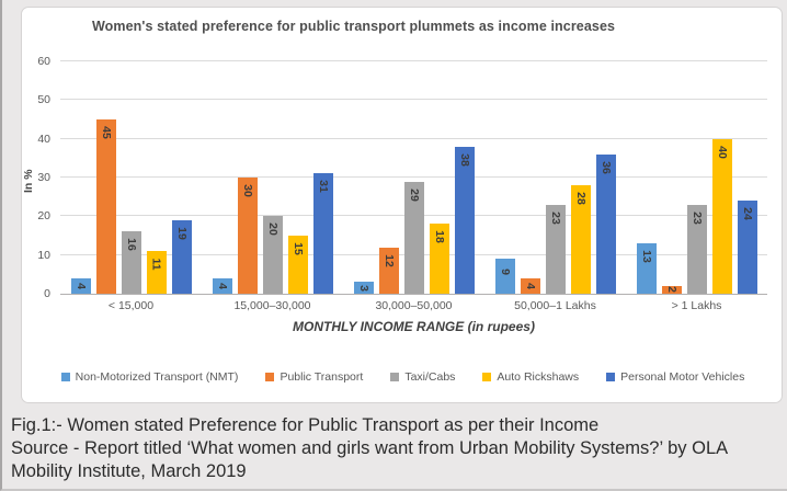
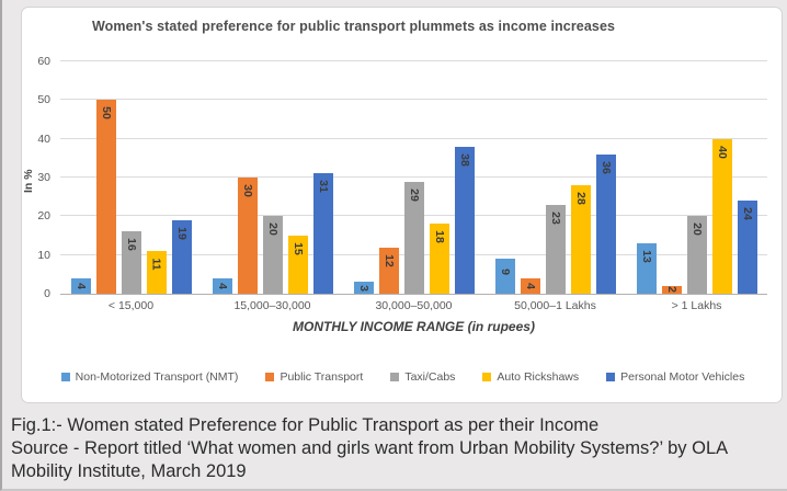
Public Transport/< 15,000: 45 -> 50
Taxi/Cabs/> 1 Lakhs: 23 -> 20
